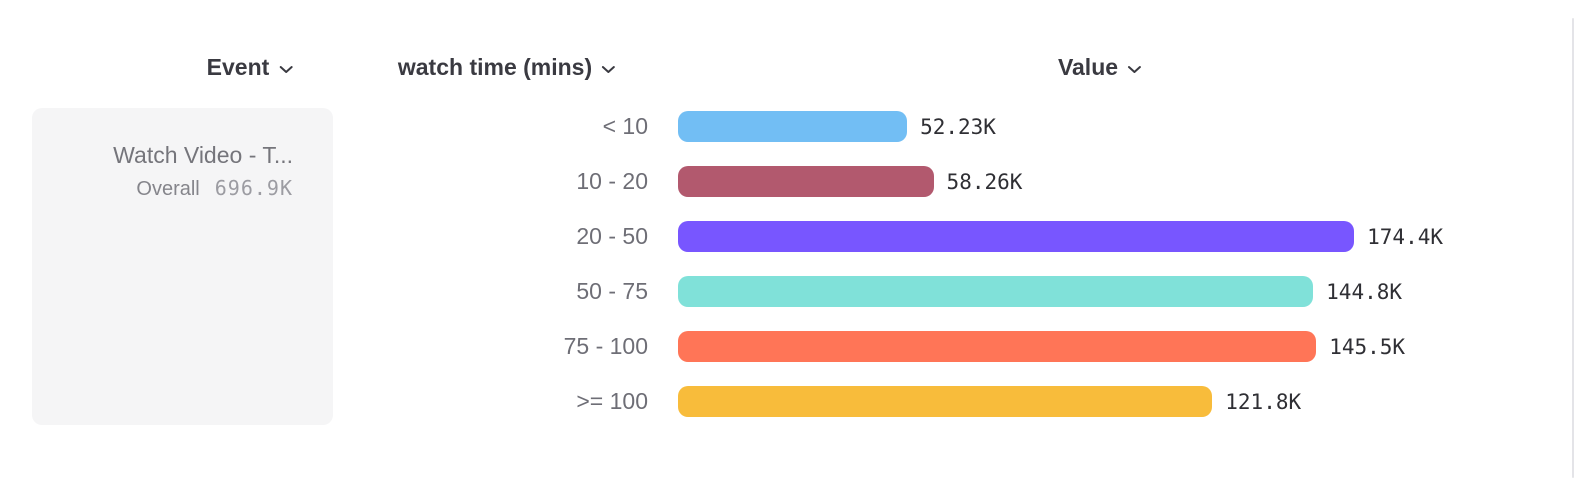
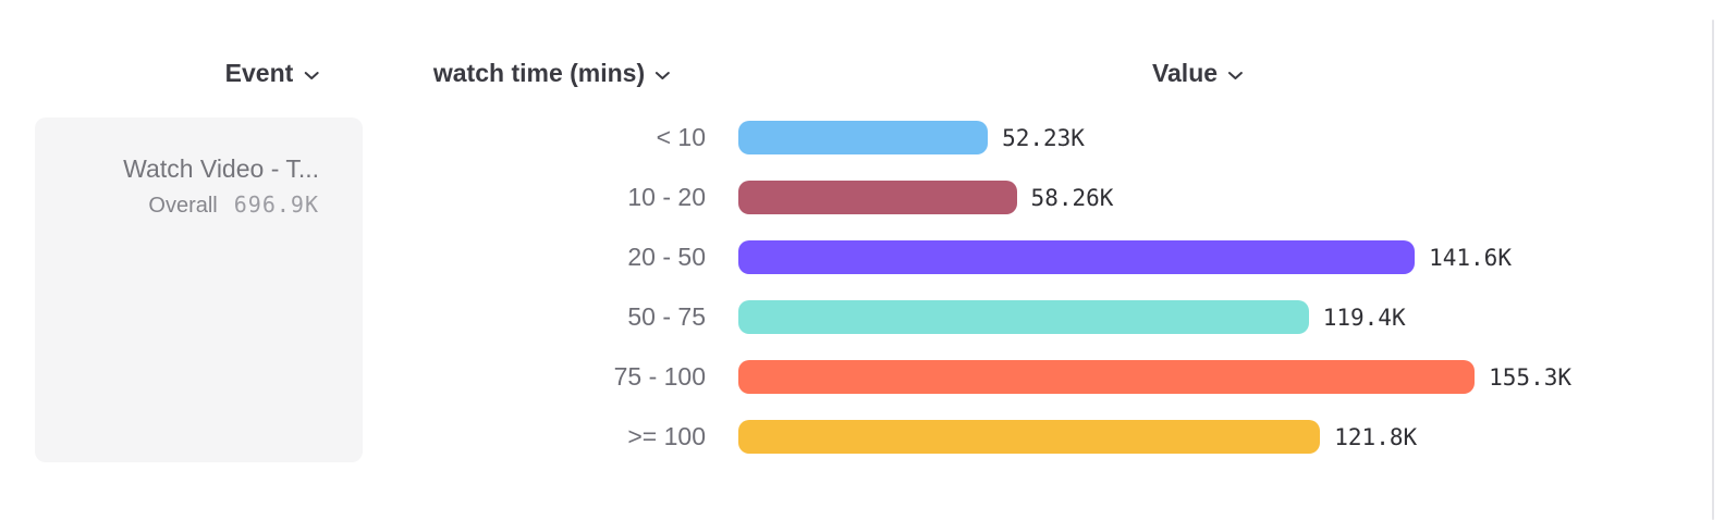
20 - 50: 174.4K -> 141.6K
50 - 75: 144.8K -> 119.4K
75 - 100: 145.5K -> 155.3K
